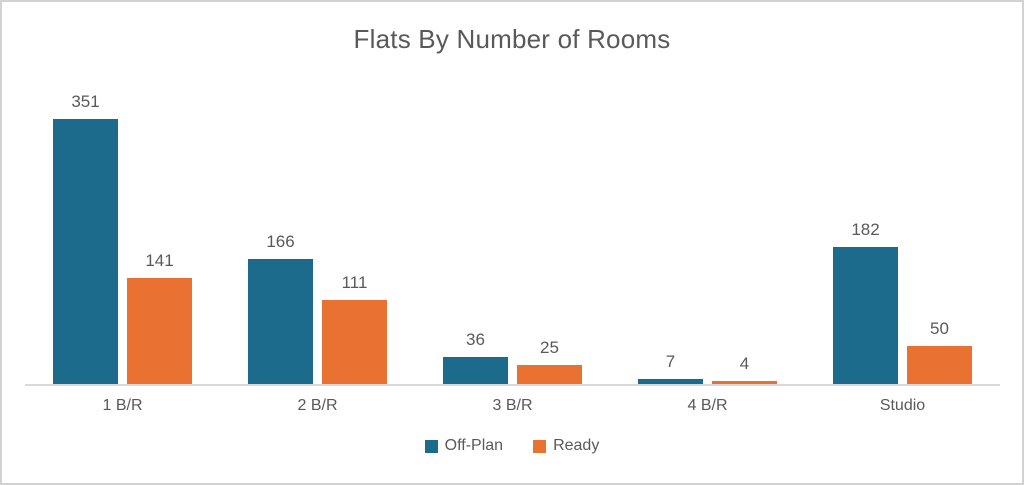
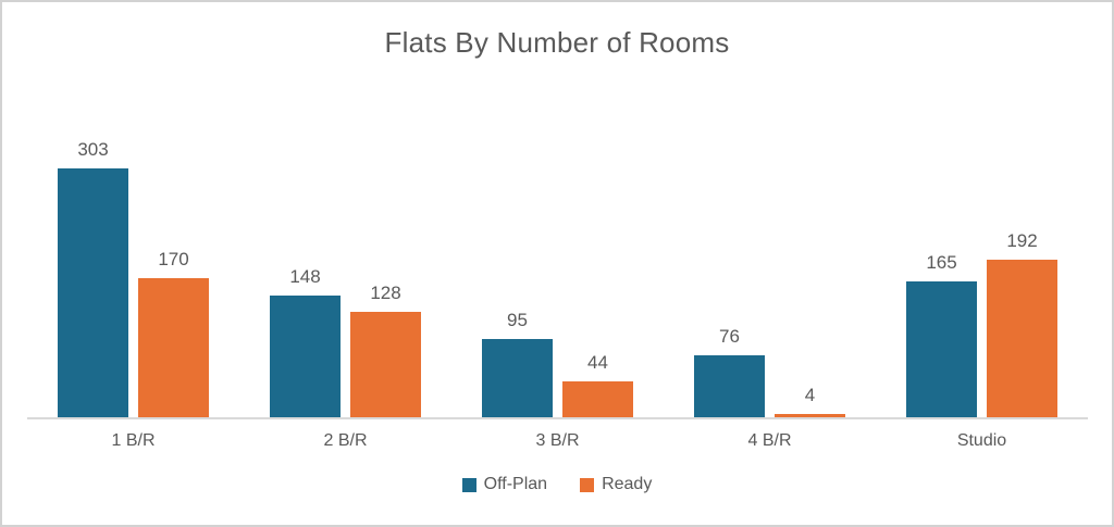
Off-Plan/1 B/R: 351 -> 303
Ready/1 B/R: 141 -> 170
Off-Plan/2 B/R: 166 -> 148
Ready/2 B/R: 111 -> 128
Off-Plan/3 B/R: 36 -> 95
Ready/3 B/R: 25 -> 44
Off-Plan/4 B/R: 7 -> 76
Off-Plan/Studio: 182 -> 165
Ready/Studio: 50 -> 192
